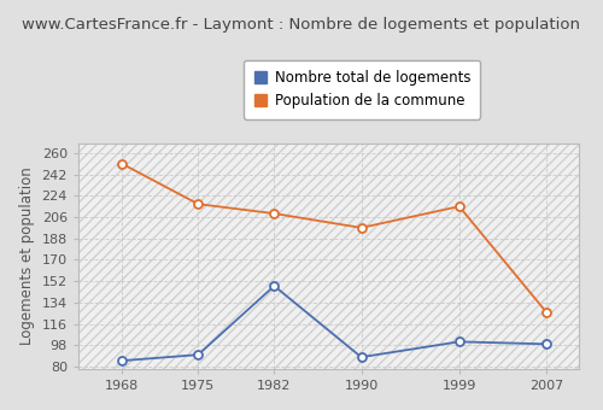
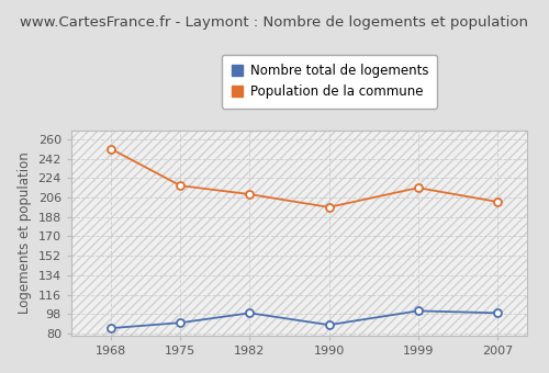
Nombre total de logements/1982: 148 -> 99
Population de la commune/2007: 126 -> 202
